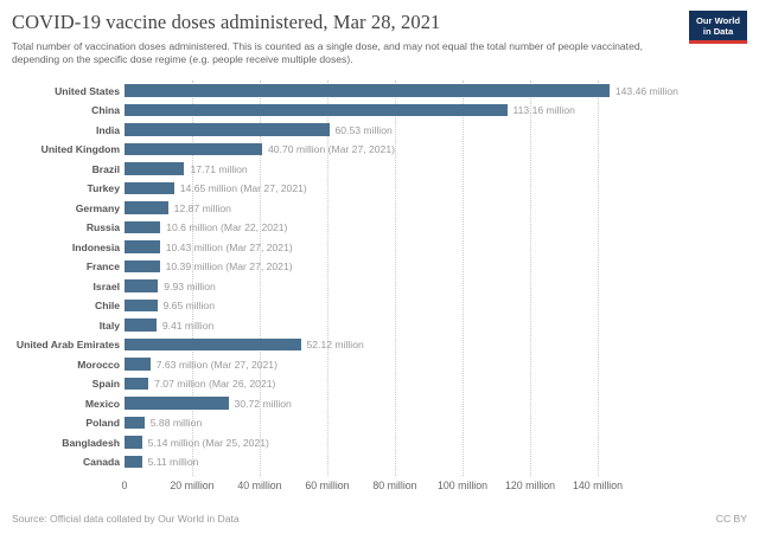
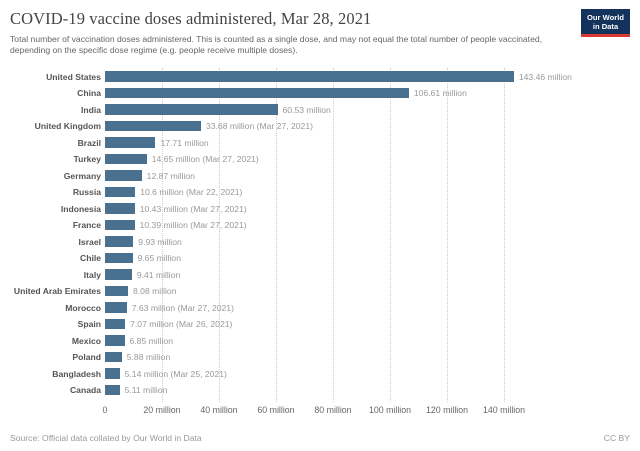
China: 113.16 -> 106.61
United Kingdom: 40.70 -> 33.68
United Arab Emirates: 52.12 -> 8.08
Mexico: 30.72 -> 6.85
